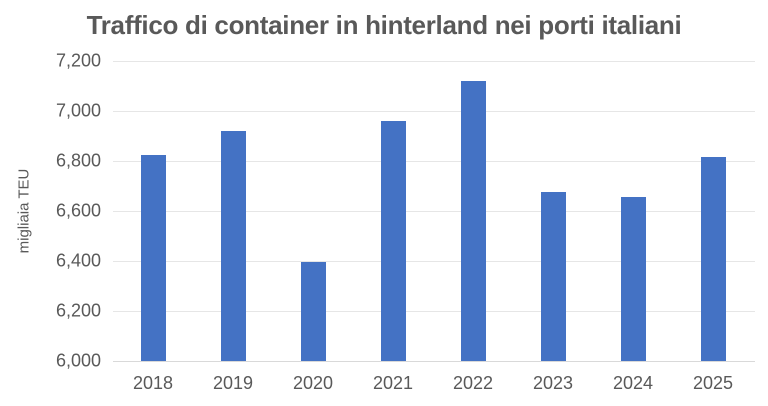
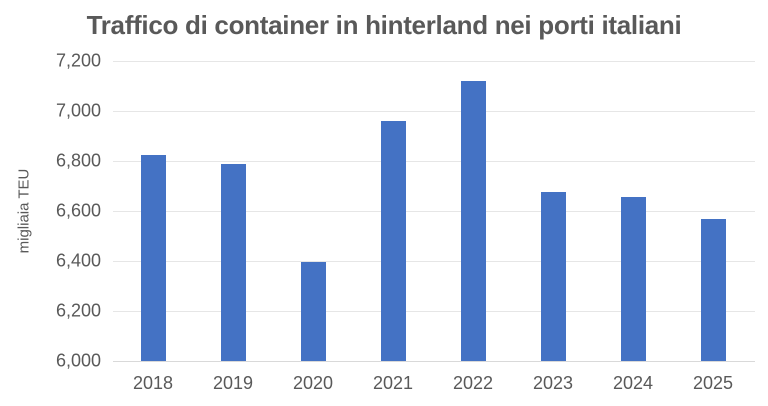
2019: 6920 -> 6790
2025: 6820 -> 6570
